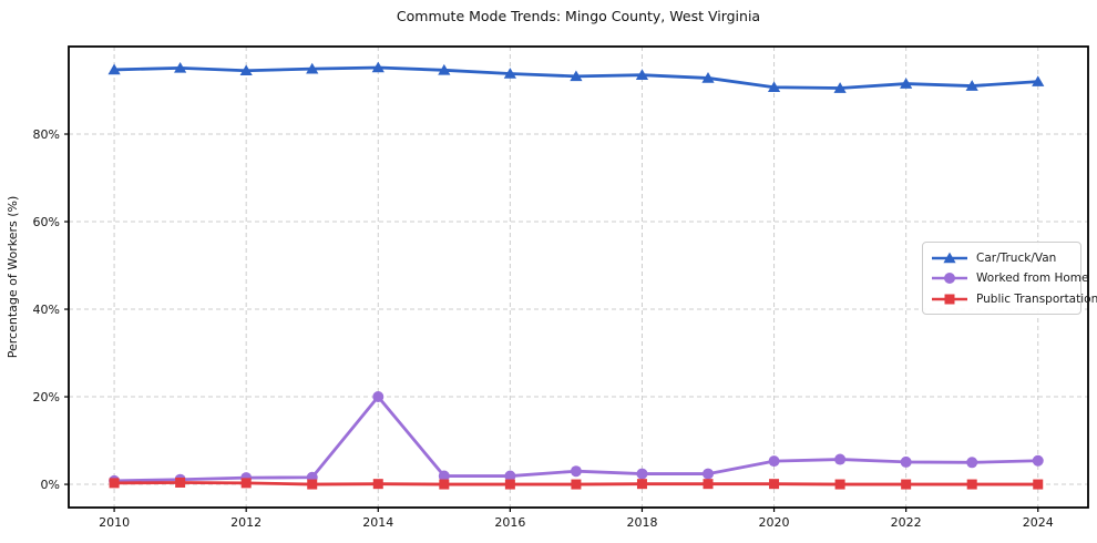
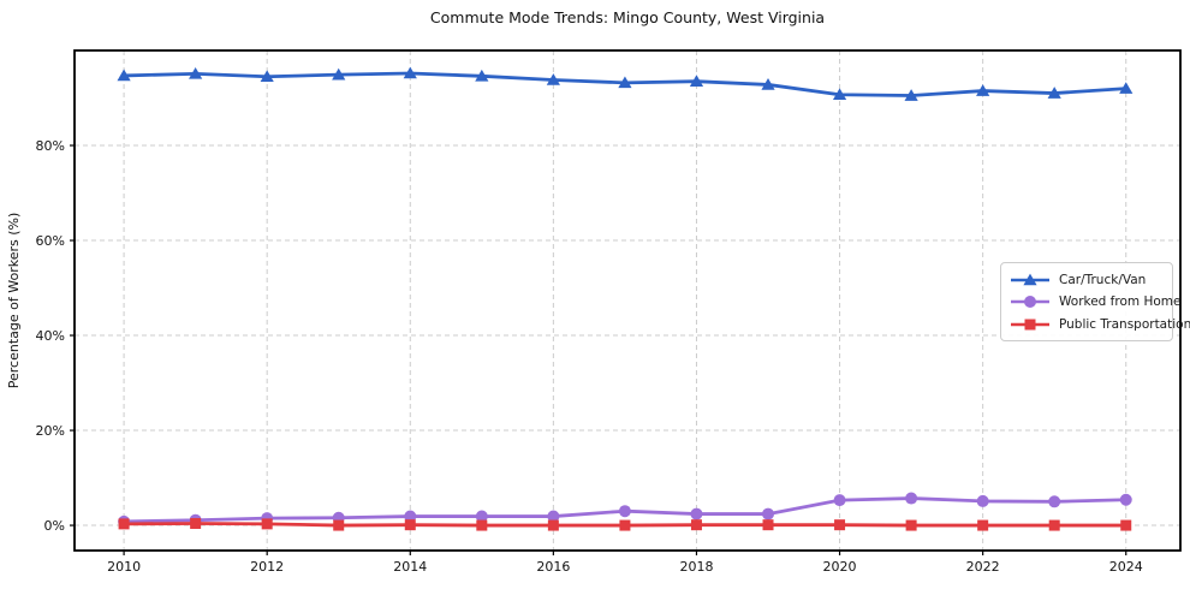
Worked from Home/2014: 20% -> 2%
